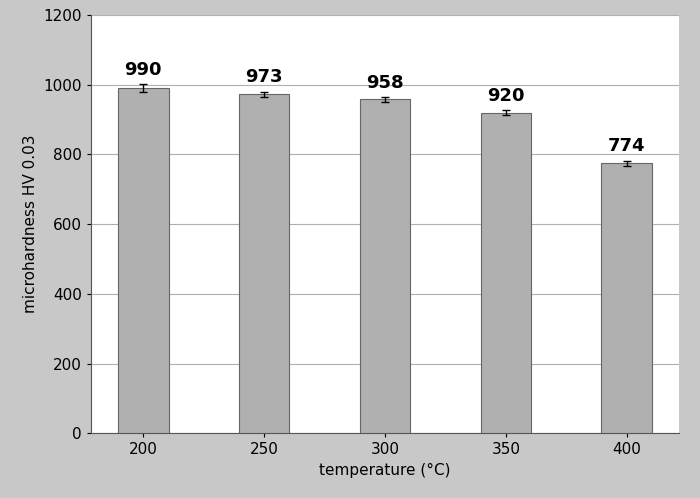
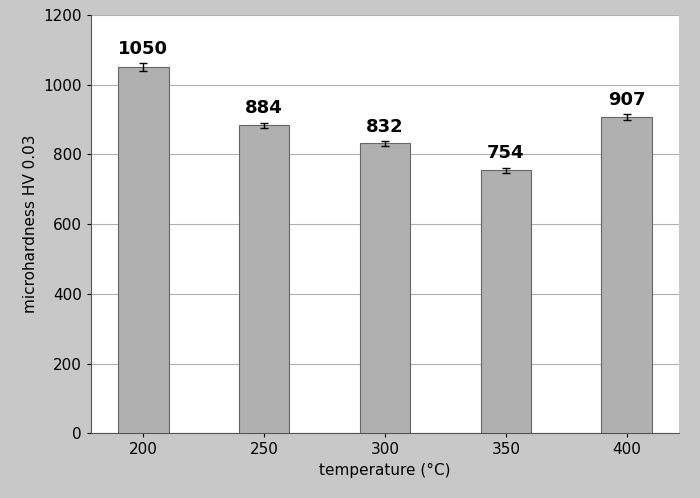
200: 990 -> 1050
250: 973 -> 884
300: 958 -> 832
350: 920 -> 754
400: 774 -> 907
